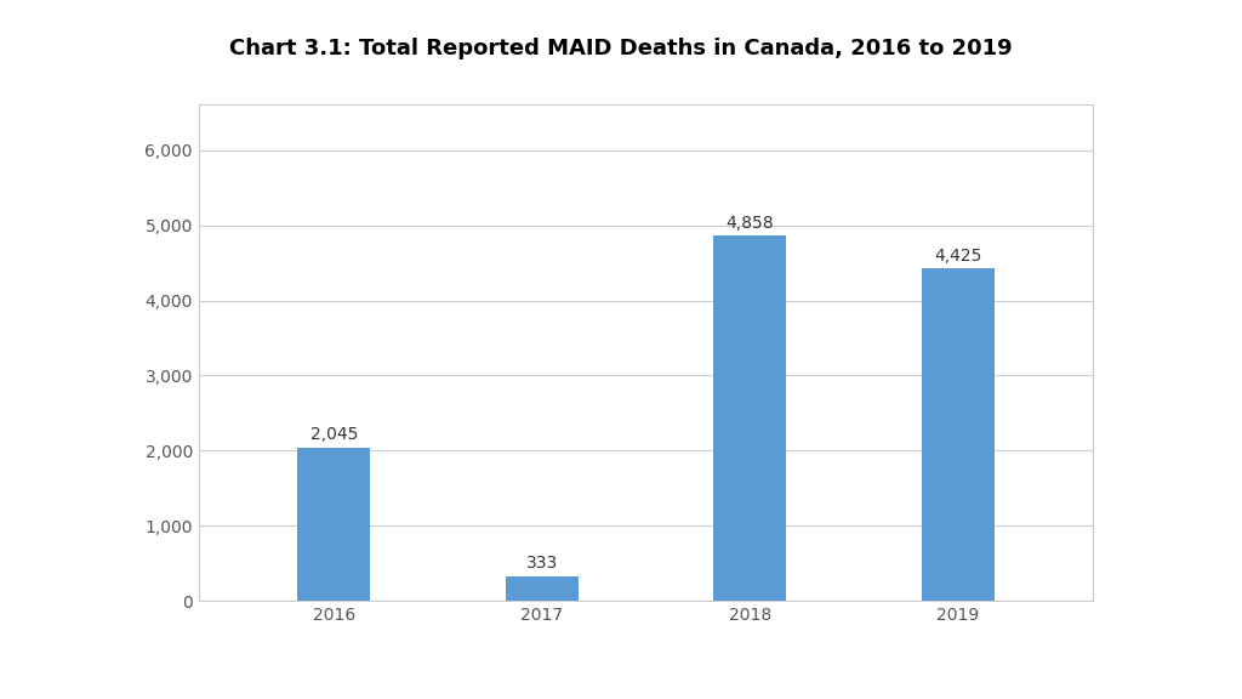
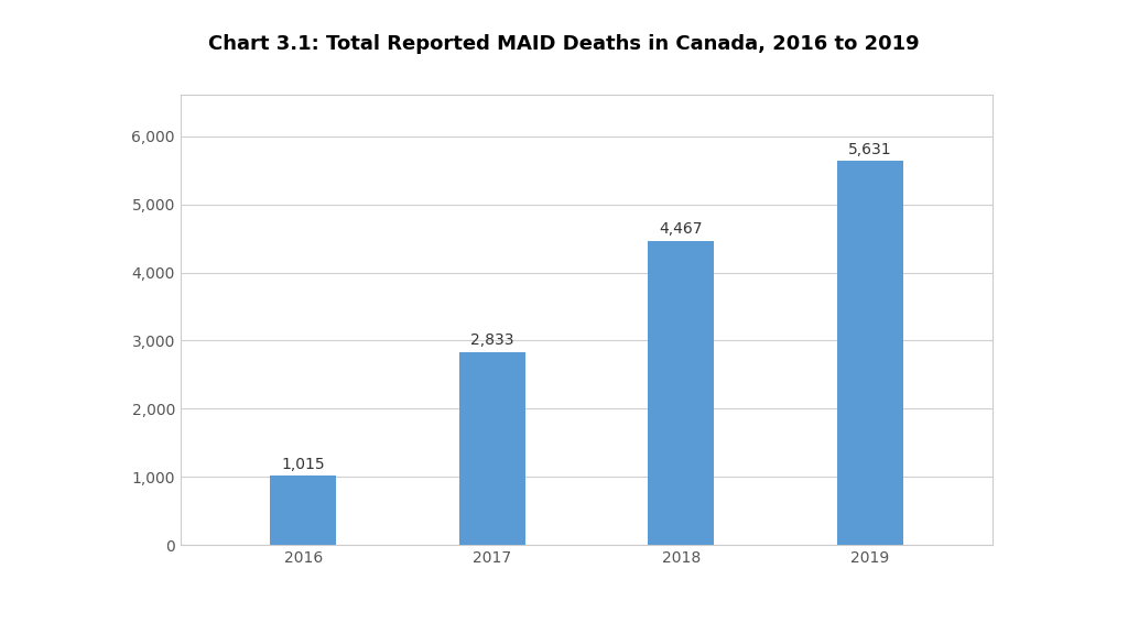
2016: 2,045 -> 1,015
2017: 333 -> 2,833
2018: 4,858 -> 4,467
2019: 4,425 -> 5,631
